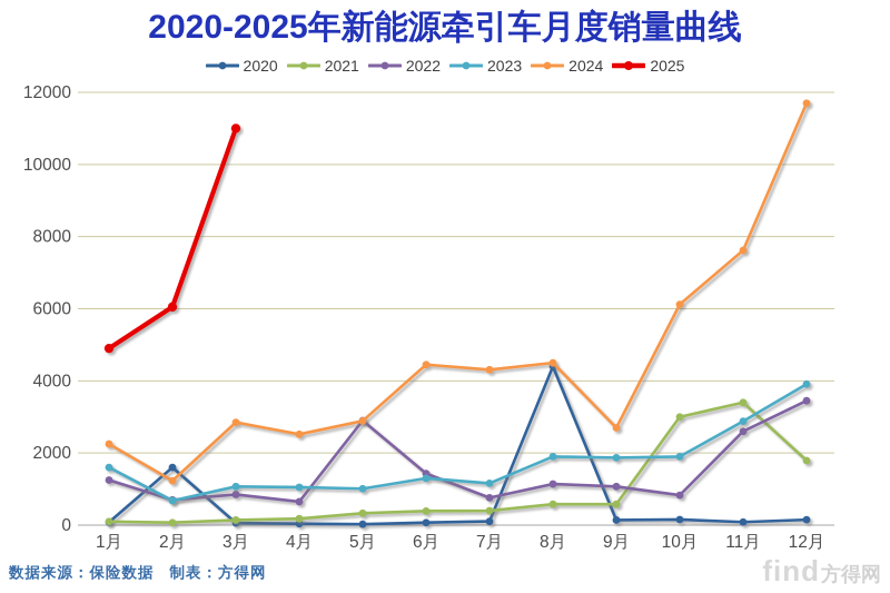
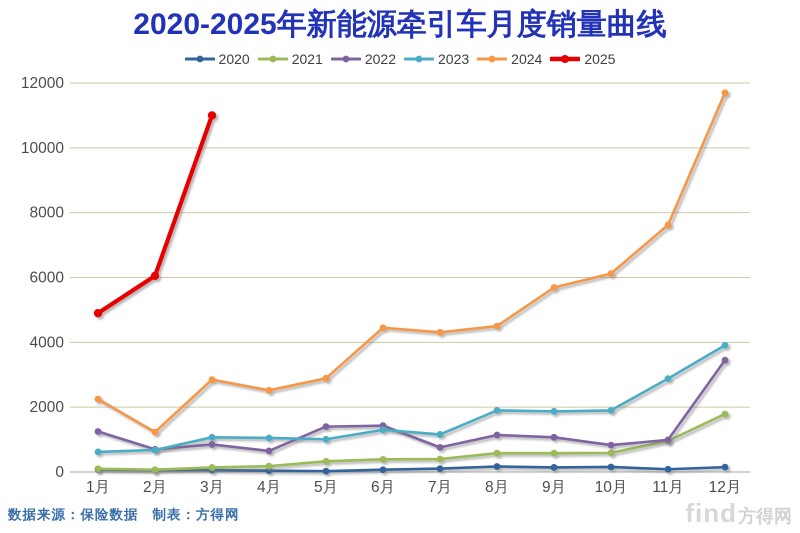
2023/1月: 1600 -> 600
2020/2月: 1600 -> 100
2022/5月: 2900 -> 1400
2020/8月: 4400 -> 200
2024/9月: 2700 -> 5700
2021/10月: 3000 -> 600
2021/11月: 3400 -> 1000
2022/11月: 2600 -> 1000
